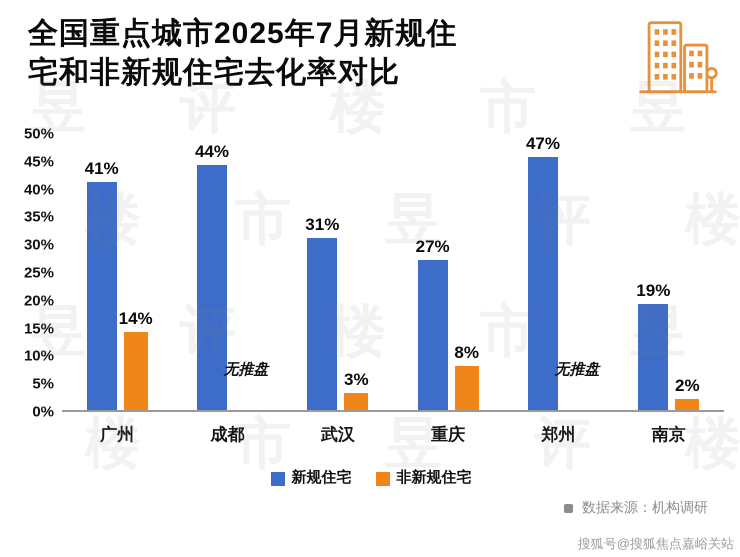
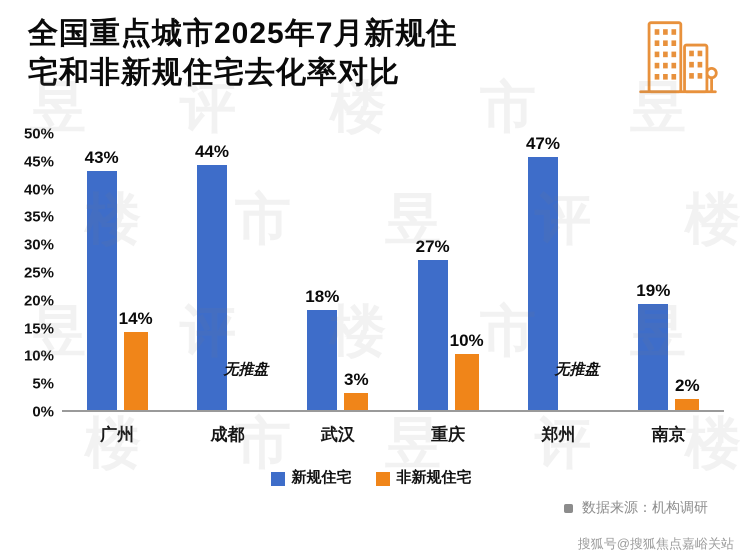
新规住宅/广州: 41% -> 43%
新规住宅/武汉: 31% -> 18%
非新规住宅/重庆: 8% -> 10%
